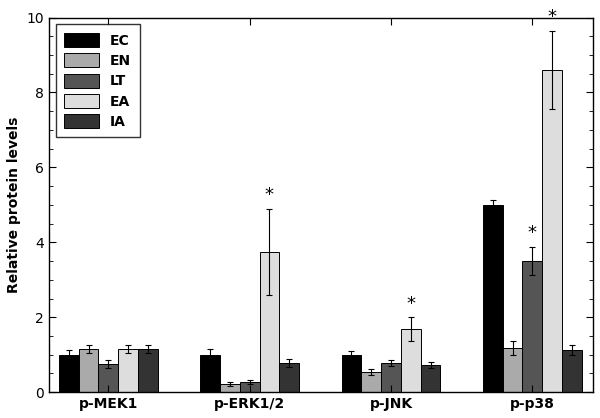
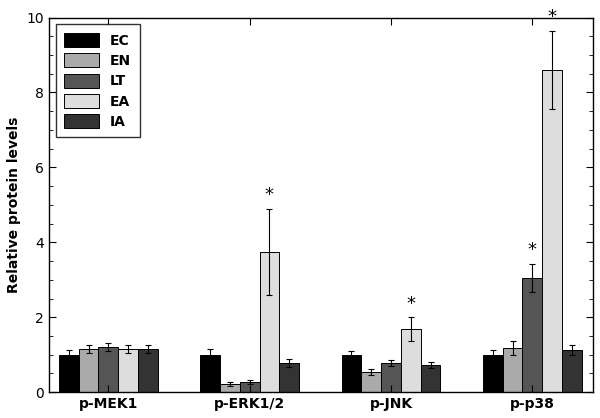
LT/p-MEK1: 0.75 -> 1.20
EC/p-p38: 5 -> 1
LT/p-p38: 3.50 -> 3.05
